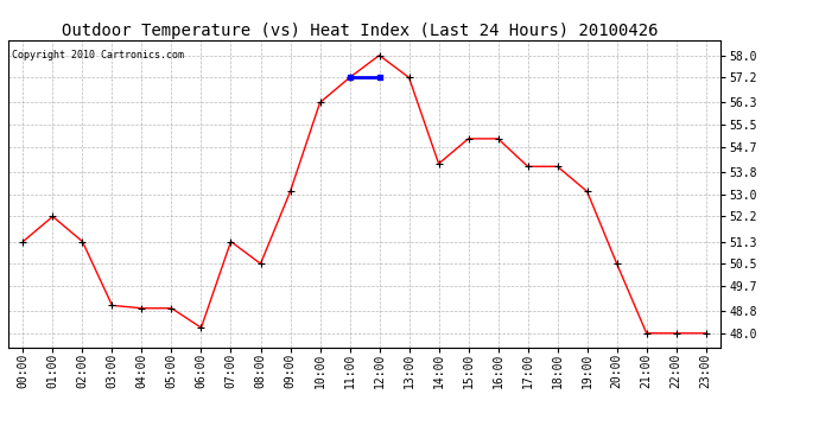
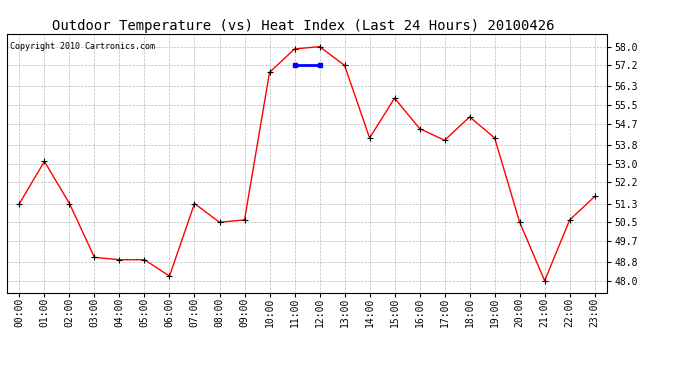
01:00: 52.2 -> 53.1
09:00: 53.1 -> 50.6
10:00: 56.3 -> 56.9
11:00: 57.2 -> 57.9
15:00: 55.0 -> 55.8
16:00: 55.0 -> 54.5
18:00: 54.0 -> 55.0
19:00: 53.1 -> 54.1
22:00: 48.0 -> 50.6
23:00: 48.0 -> 51.6
